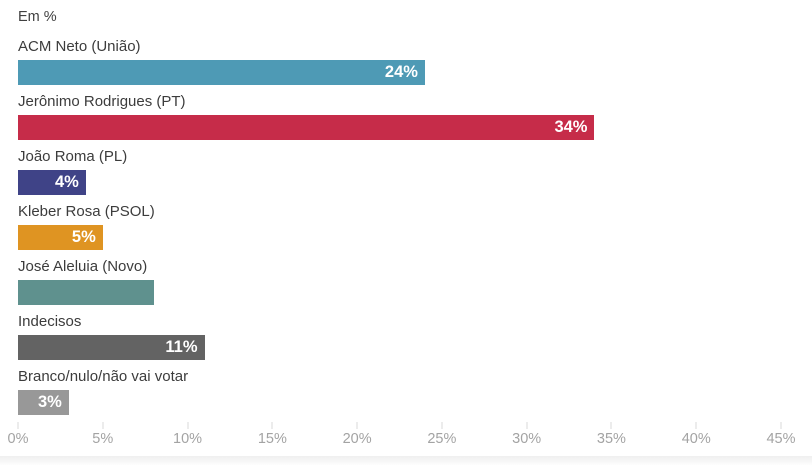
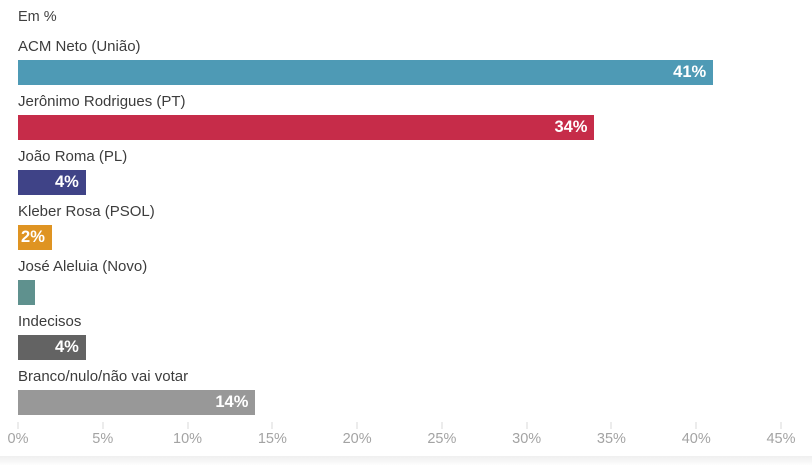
ACM Neto (União): 24% -> 41%
Kleber Rosa (PSOL): 5% -> 2%
José Aleluia (Novo): 8% -> 1%
Indecisos: 11% -> 4%
Branco/nulo/não vai votar: 3% -> 14%
